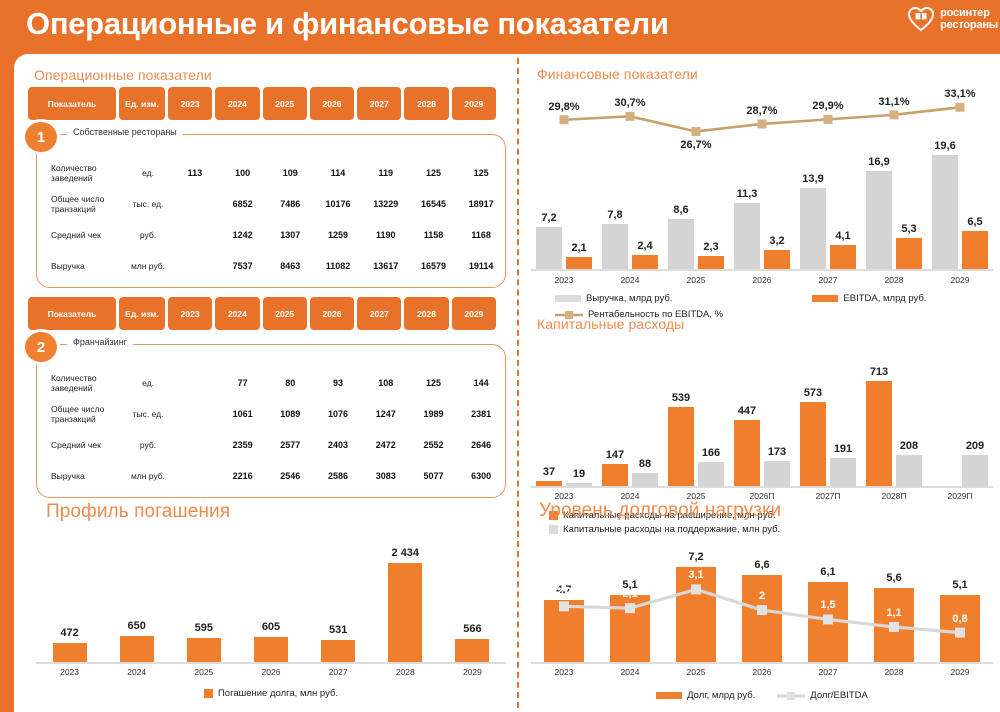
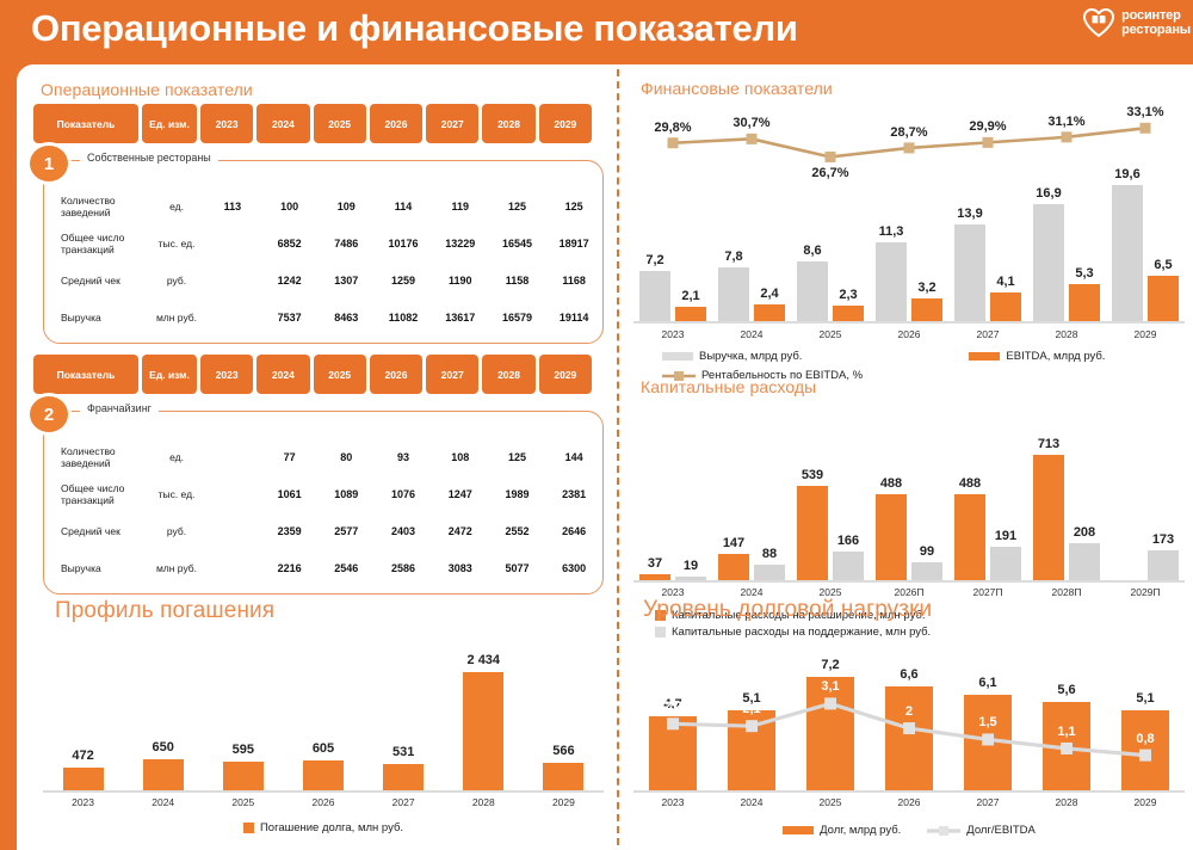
Капитальные расходы/Капитальные расходы на расширение, млн руб./2026П: 447 -> 488
Капитальные расходы/Капитальные расходы на поддержание, млн руб./2026П: 173 -> 99
Капитальные расходы/Капитальные расходы на расширение, млн руб./2027П: 573 -> 488
Капитальные расходы/Капитальные расходы на поддержание, млн руб./2029П: 209 -> 173
